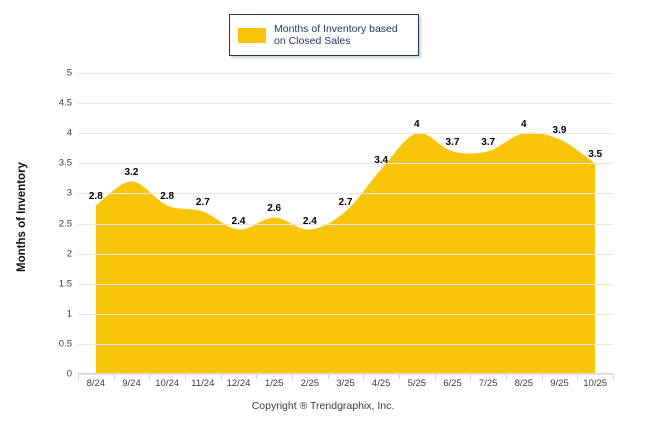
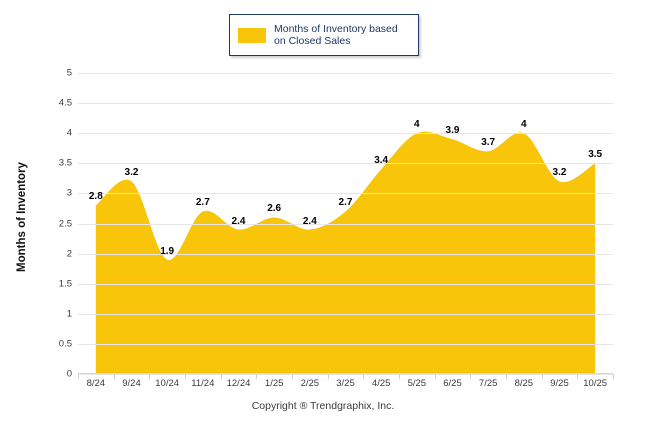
10/24: 2.8 -> 1.9
6/25: 3.7 -> 3.9
9/25: 3.9 -> 3.2
